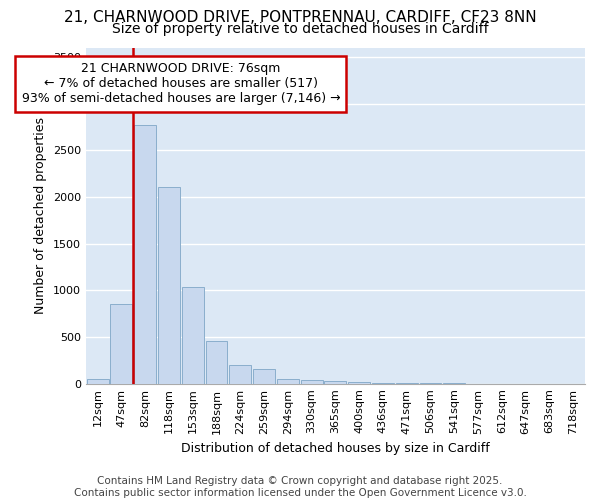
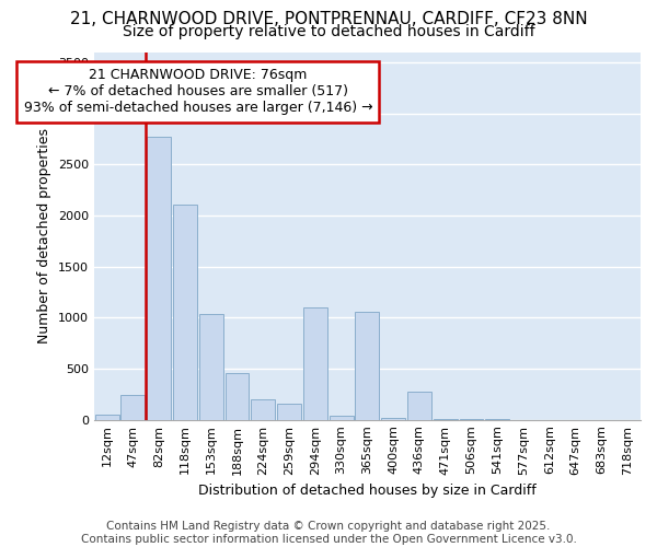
47sqm: 850 -> 240
294sqm: 60 -> 1100
365sqm: 20 -> 1060
436sqm: 10 -> 280
